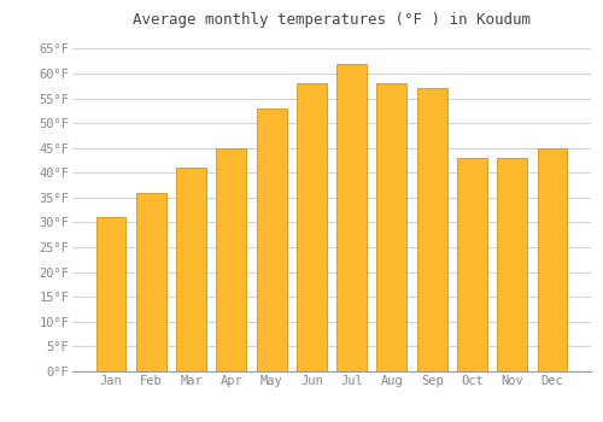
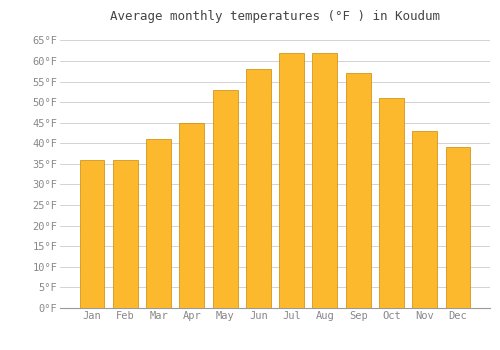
Jan: 31°F -> 36°F
Aug: 58°F -> 62°F
Oct: 43°F -> 51°F
Dec: 45°F -> 39°F
